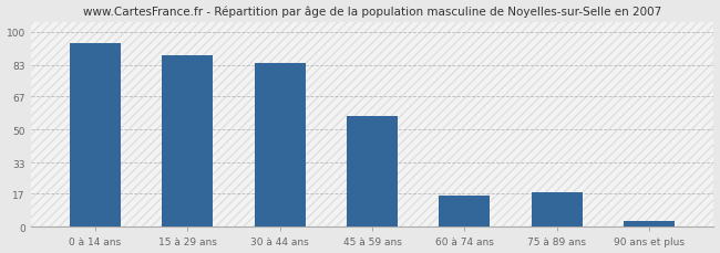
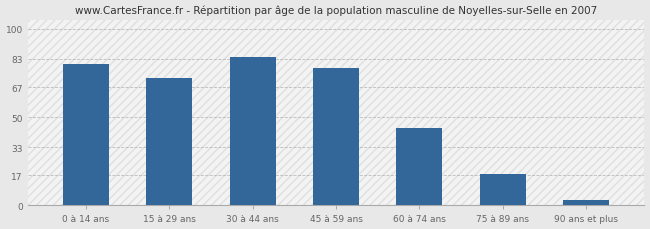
0 à 14 ans: 94 -> 80
15 à 29 ans: 88 -> 72
45 à 59 ans: 57 -> 78
60 à 74 ans: 16 -> 44
